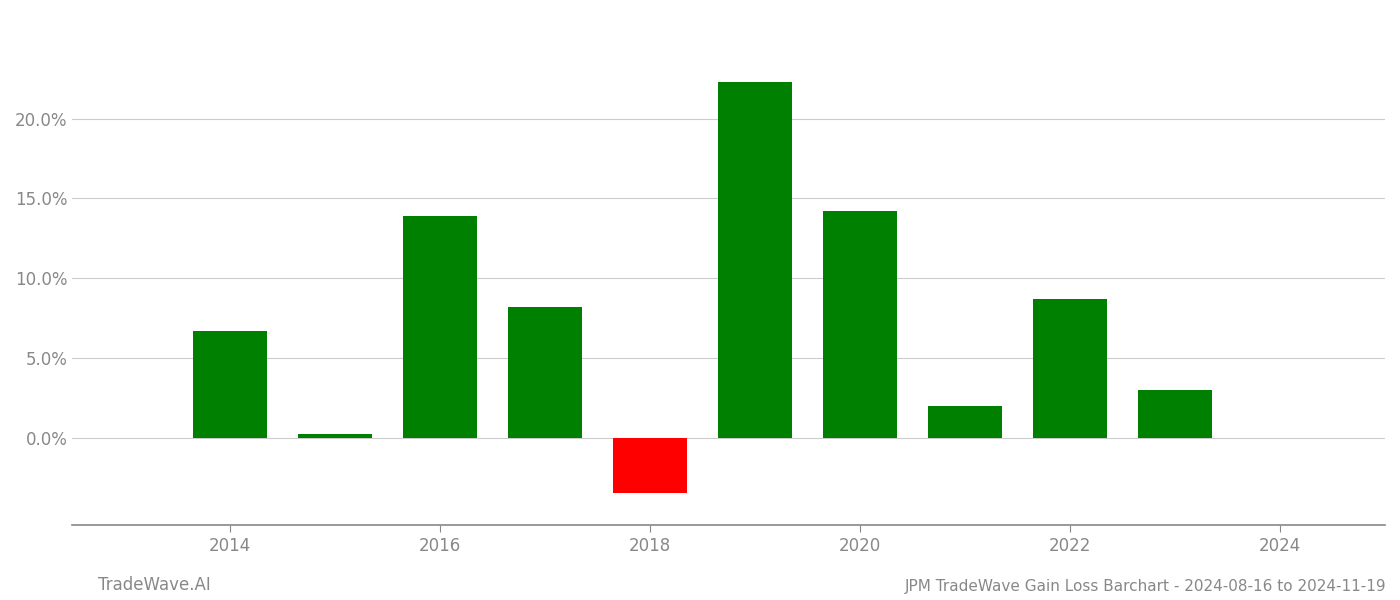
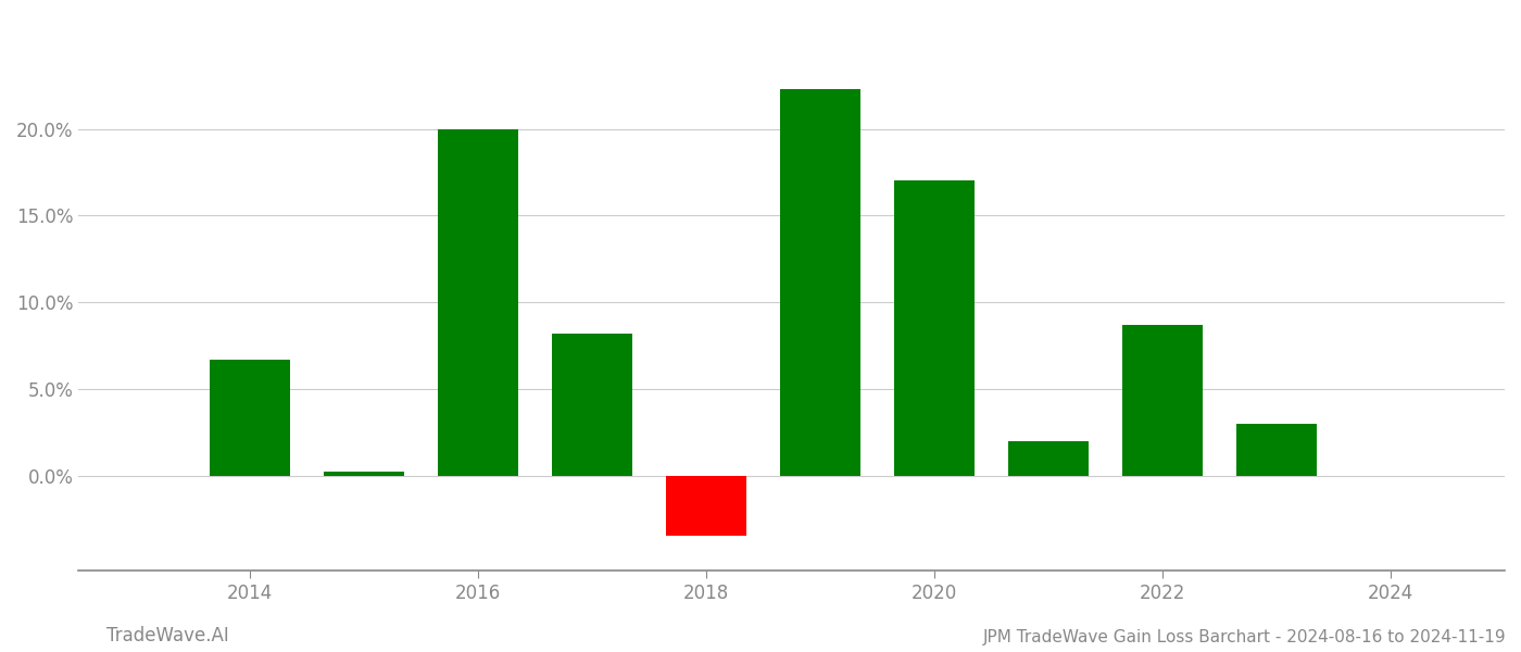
2016: 13.9% -> 20.0%
2020: 14.2% -> 17.0%
